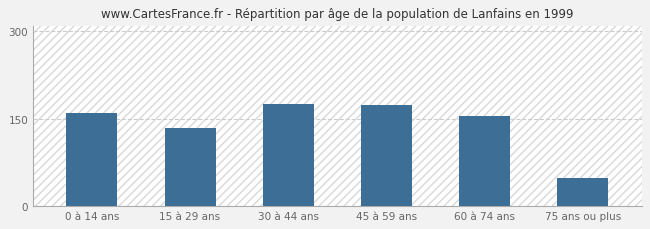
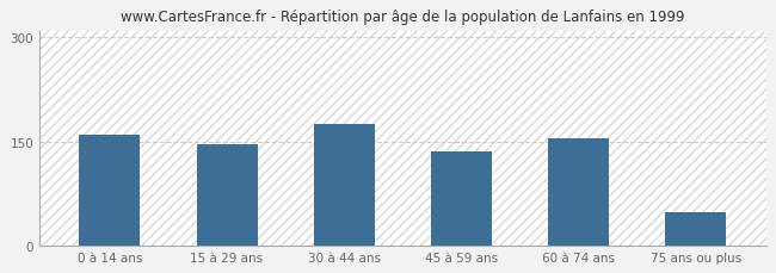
15 à 29 ans: 134 -> 146
45 à 59 ans: 174 -> 135
